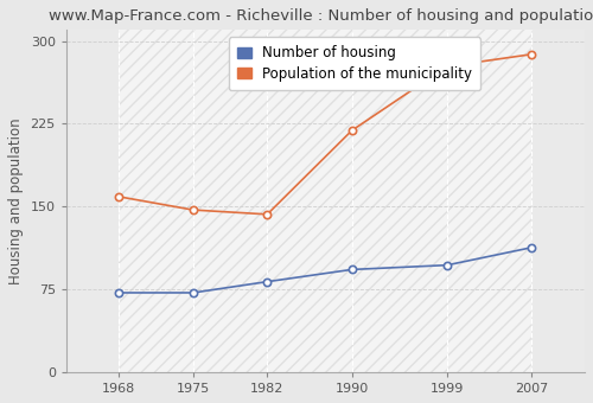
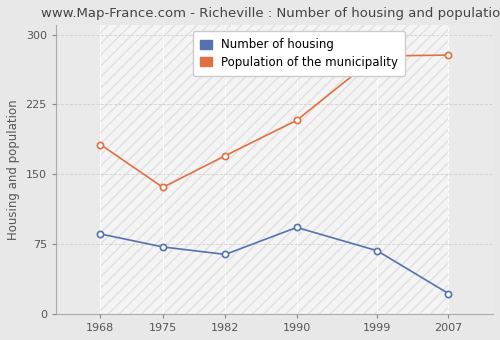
Number of housing/1968: 72 -> 86
Population of the municipality/1968: 159 -> 182
Population of the municipality/1975: 147 -> 136
Number of housing/1982: 82 -> 64
Population of the municipality/1982: 143 -> 170
Population of the municipality/1990: 219 -> 208
Number of housing/1999: 97 -> 68
Number of housing/2007: 113 -> 22
Population of the municipality/2007: 288 -> 278
